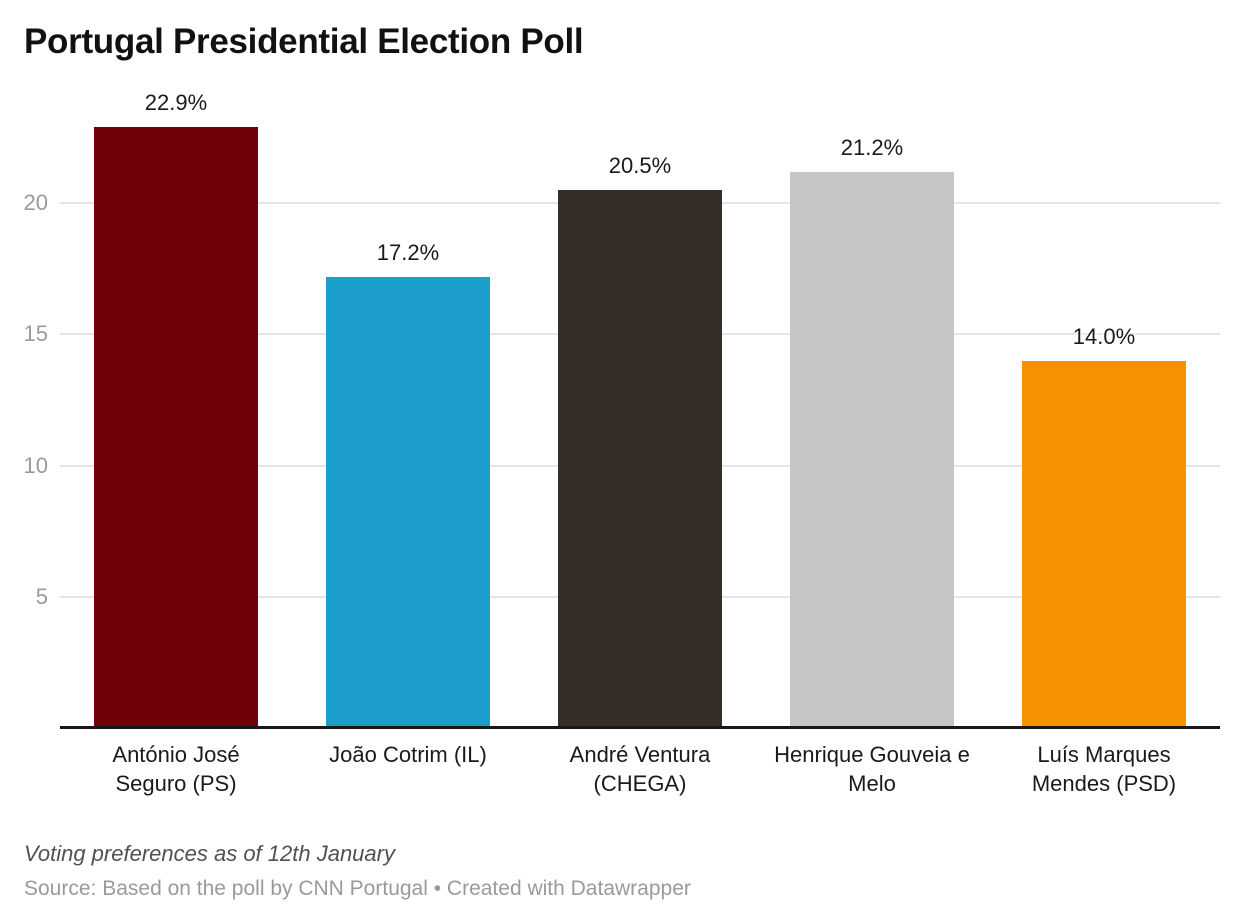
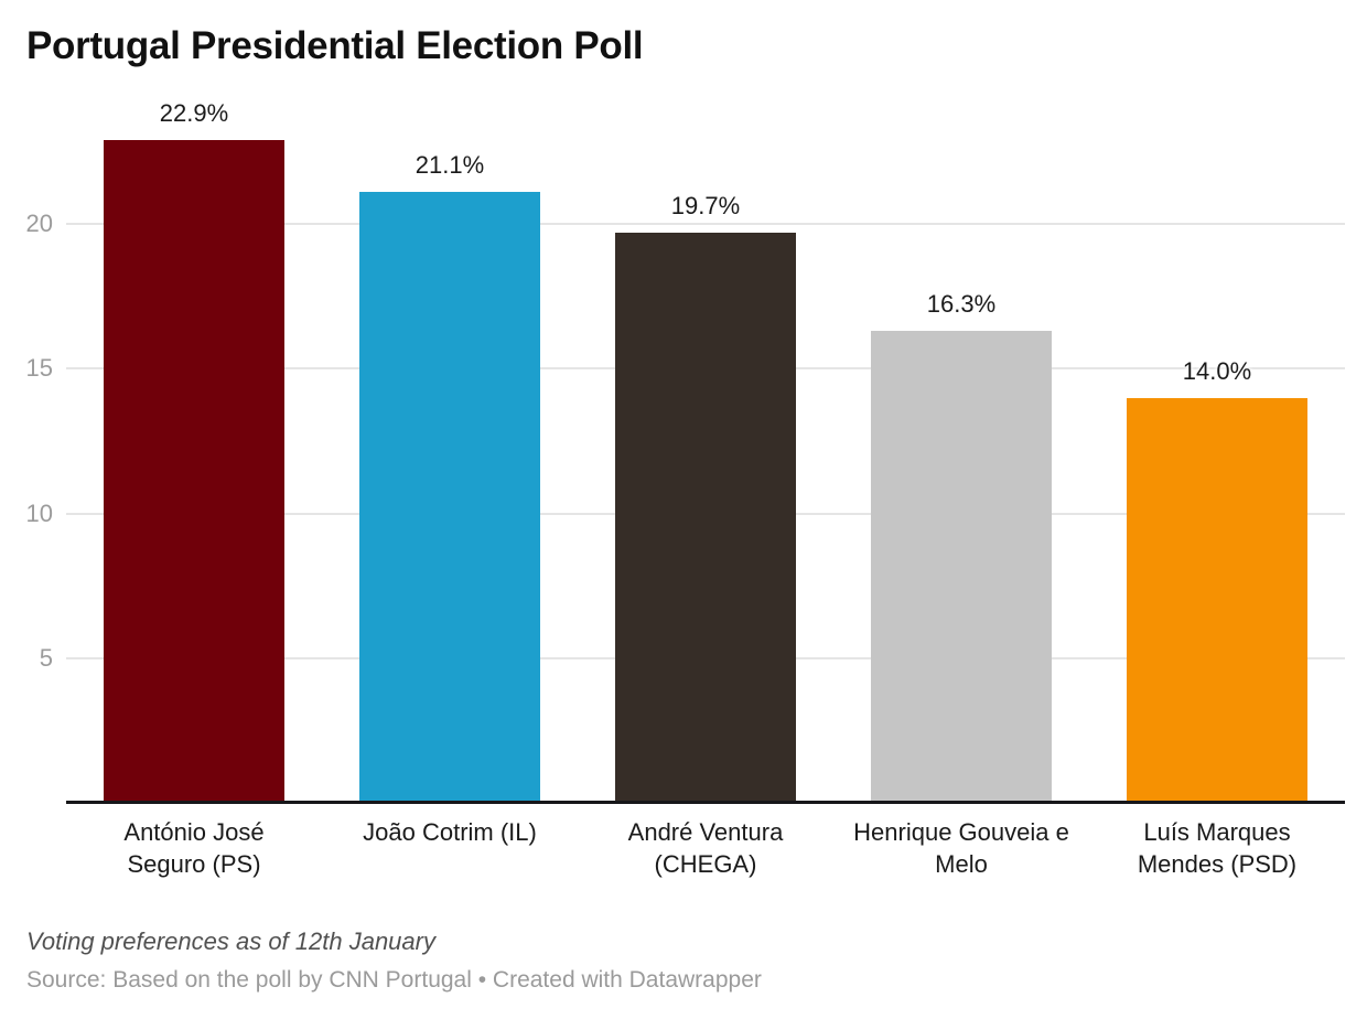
João Cotrim (IL): 17.2% -> 21.1%
André Ventura (CHEGA): 20.5% -> 19.7%
Henrique Gouveia e Melo: 21.2% -> 16.3%
